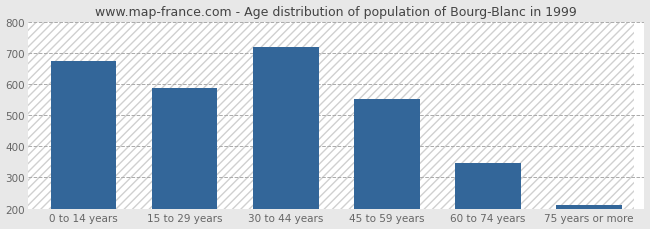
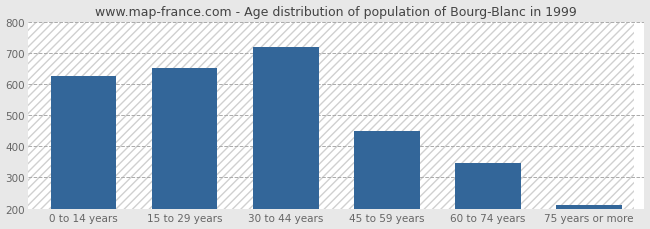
0 to 14 years: 672 -> 625
15 to 29 years: 588 -> 650
45 to 59 years: 552 -> 450
